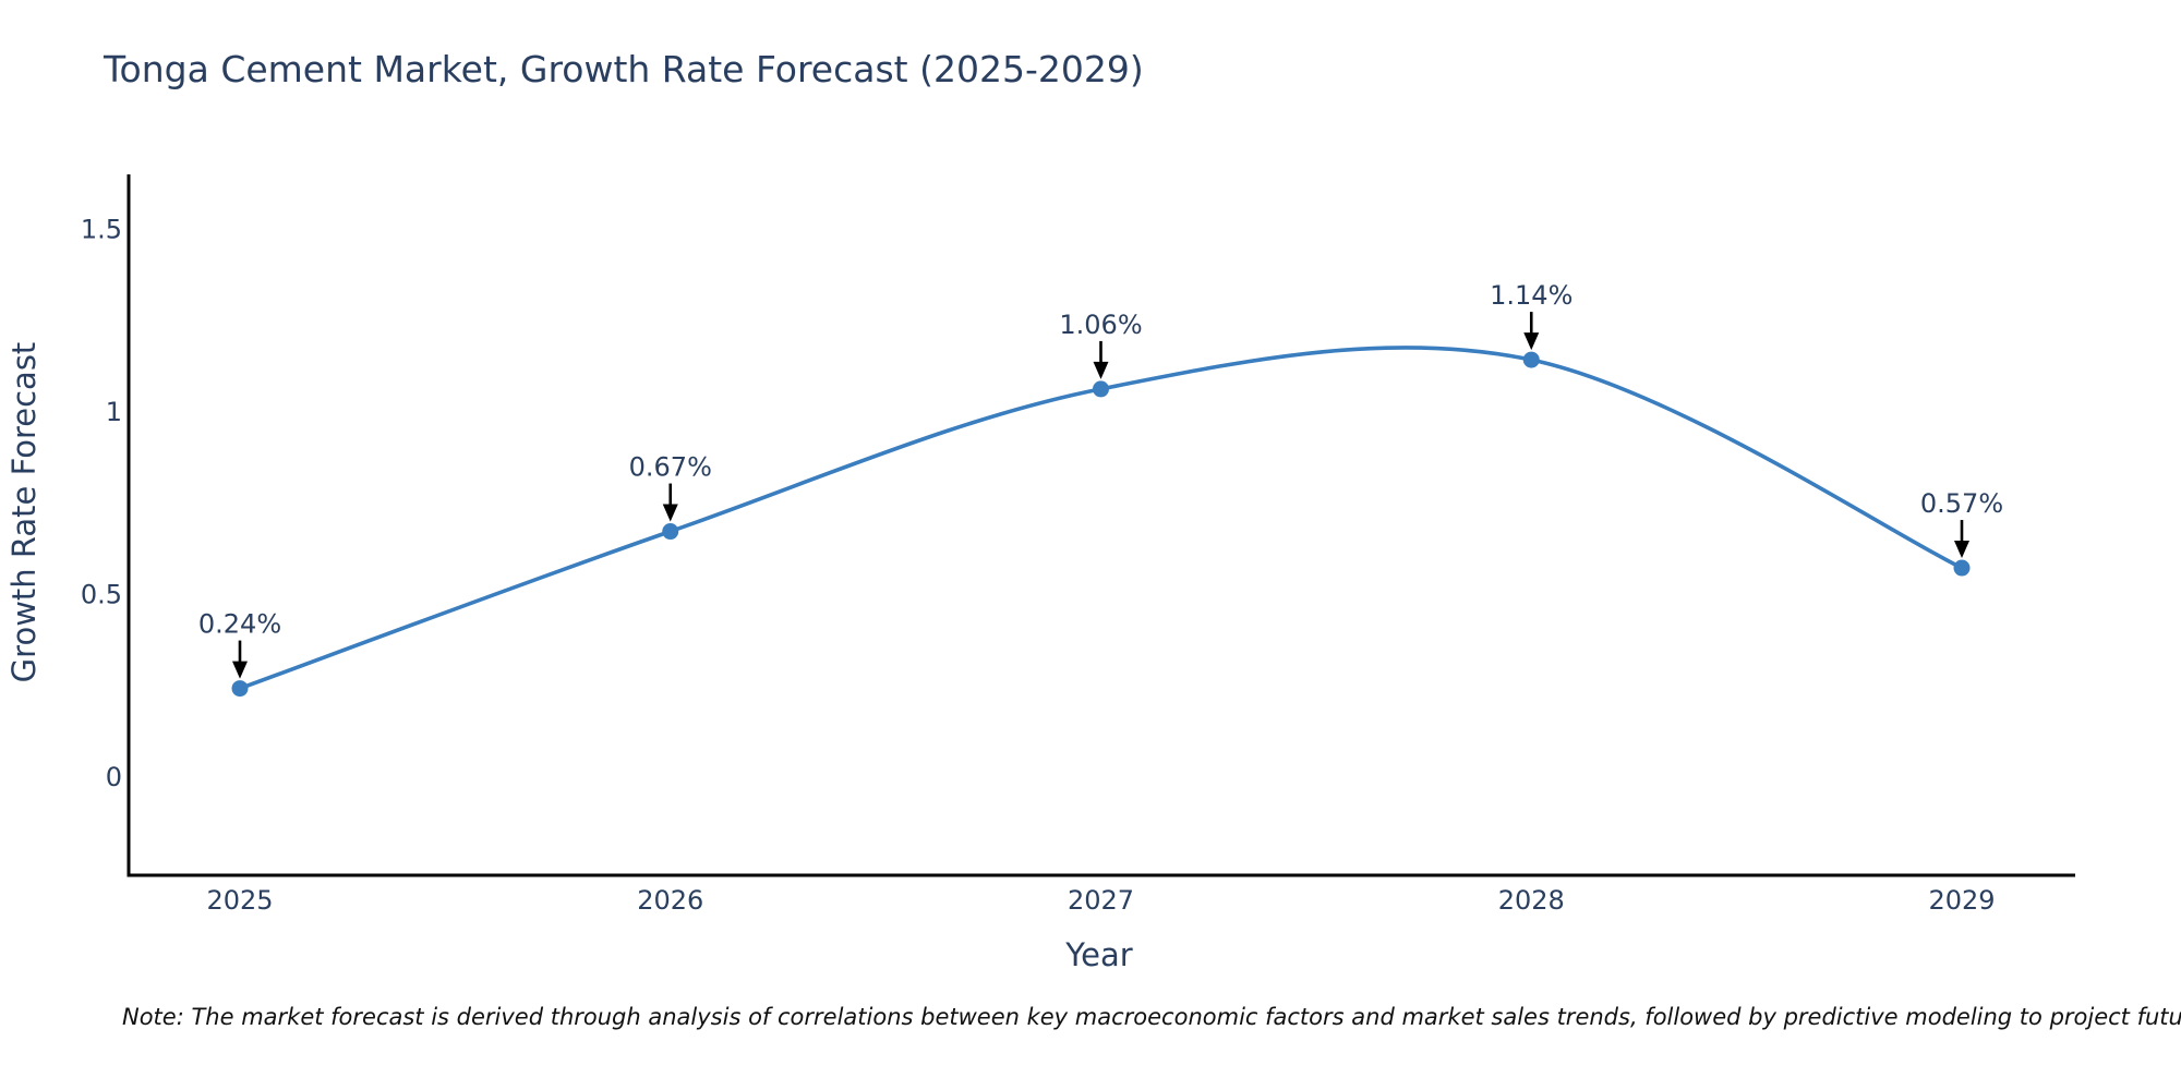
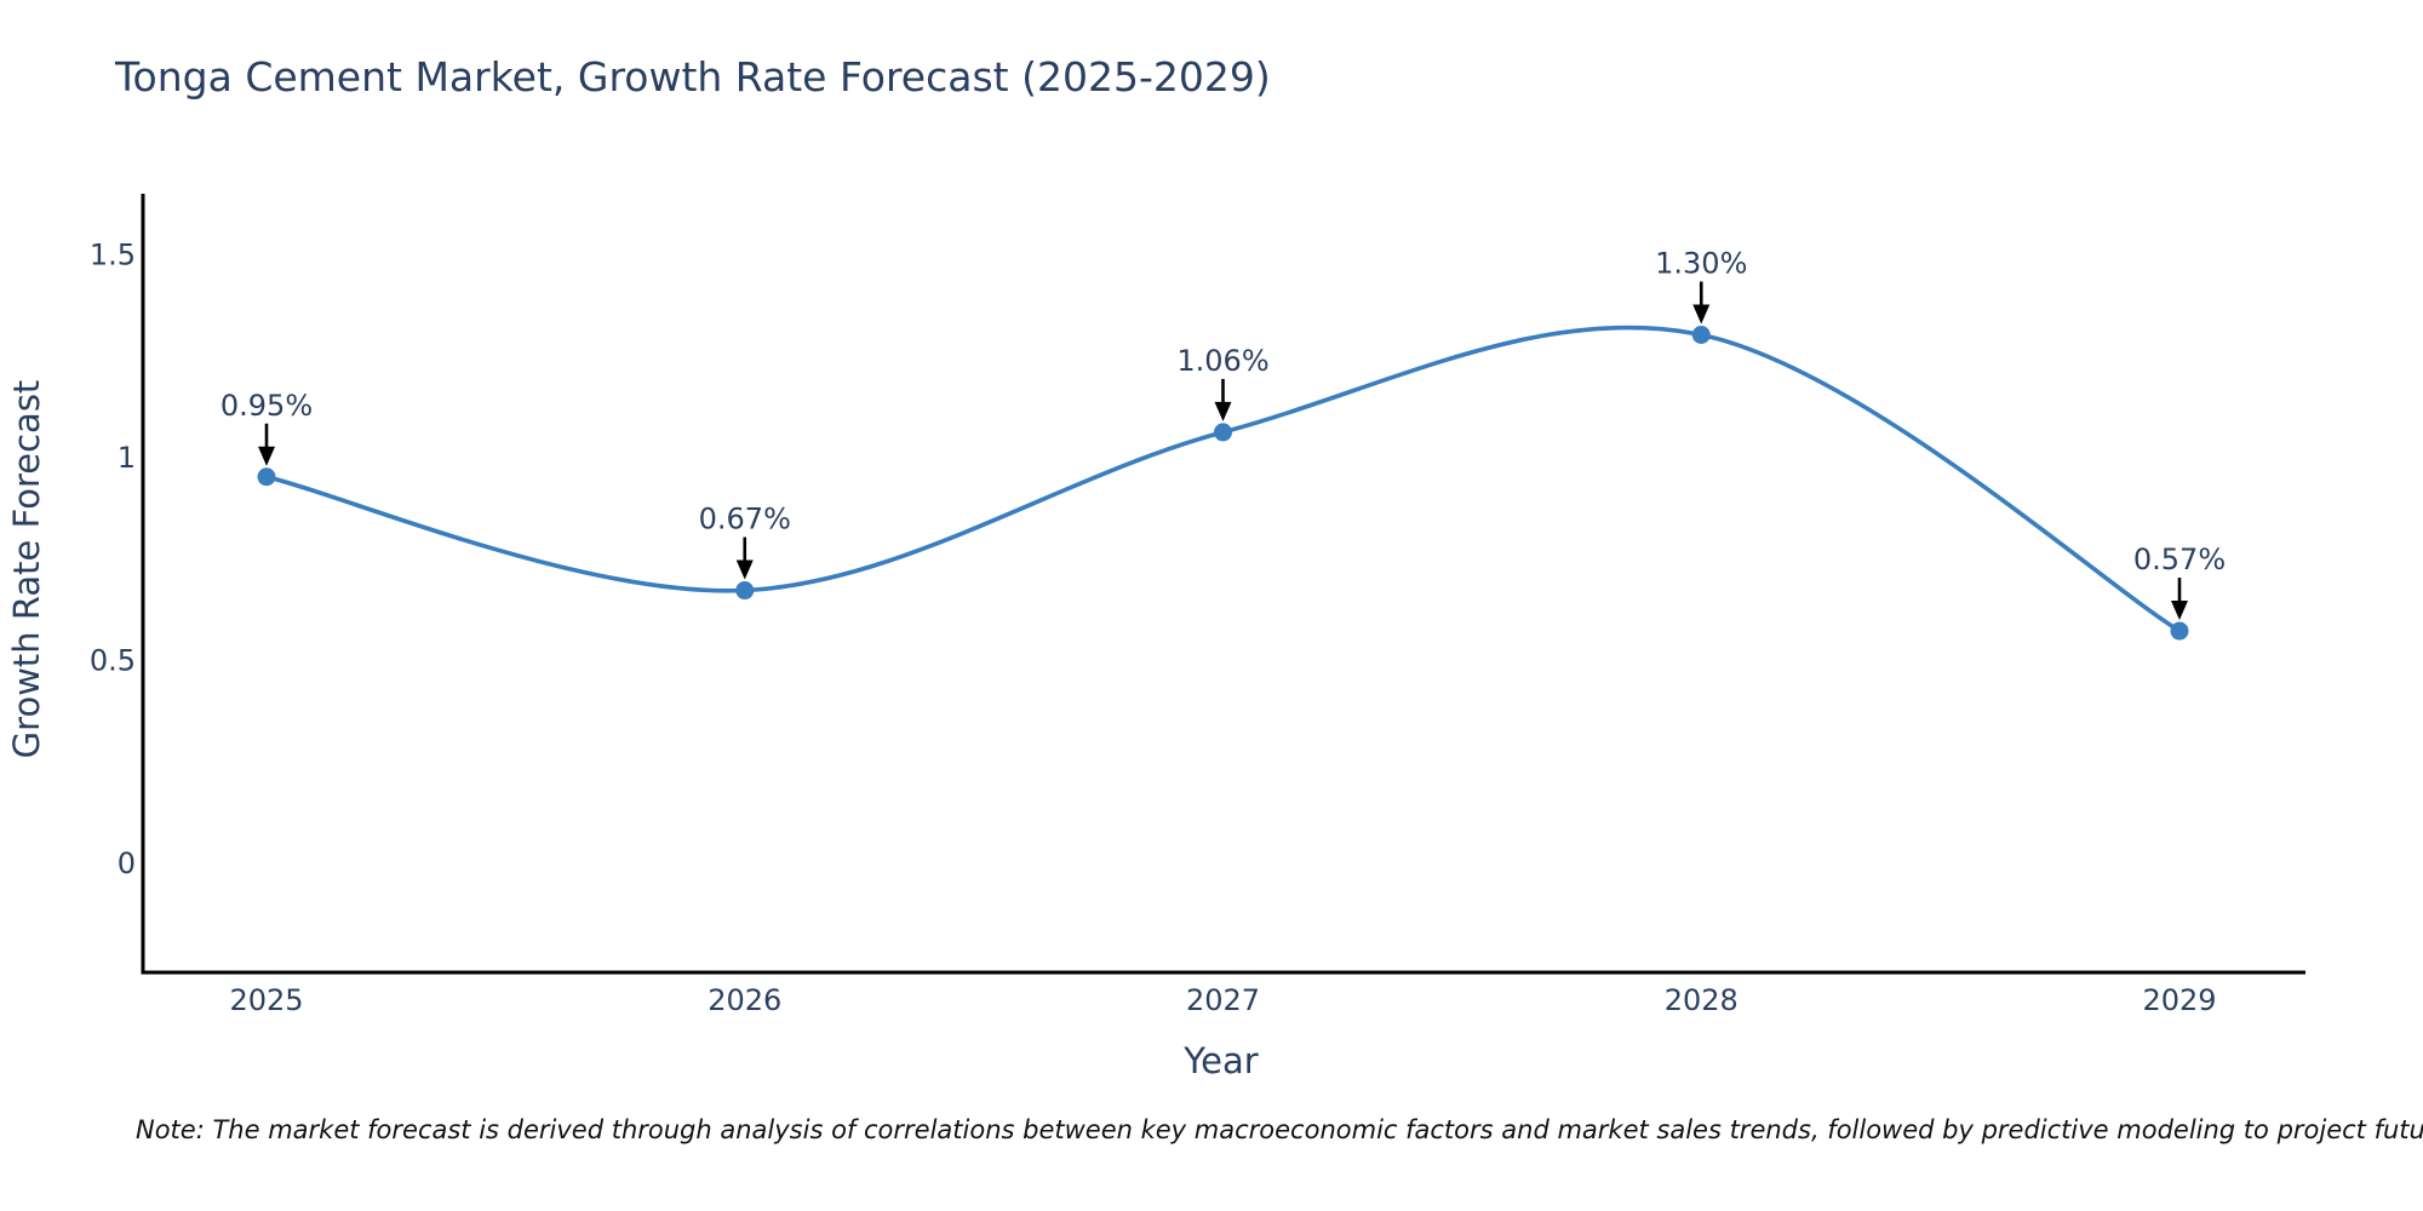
2025: 0.24% -> 0.95%
2028: 1.14% -> 1.30%
